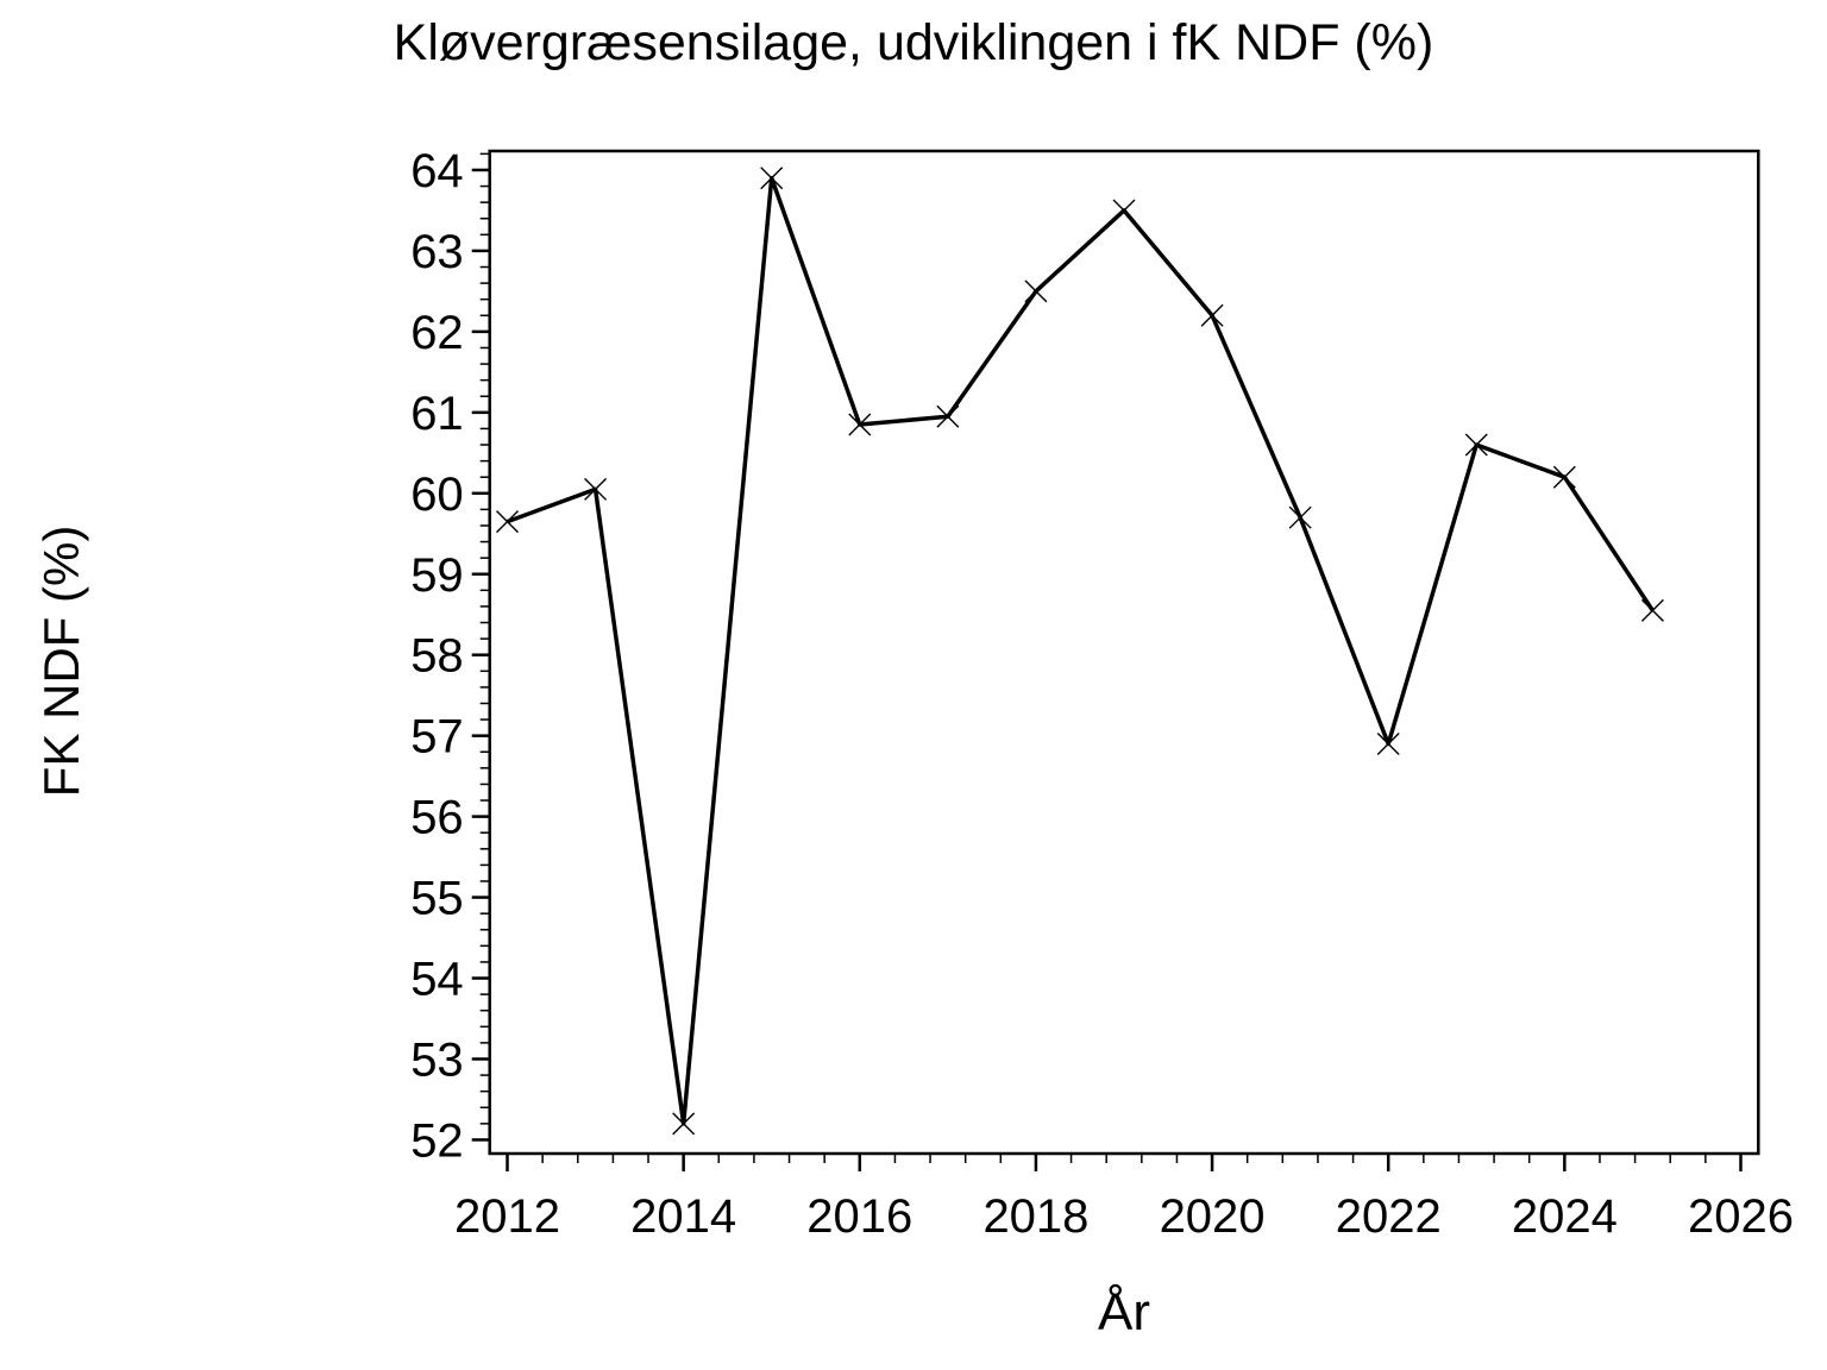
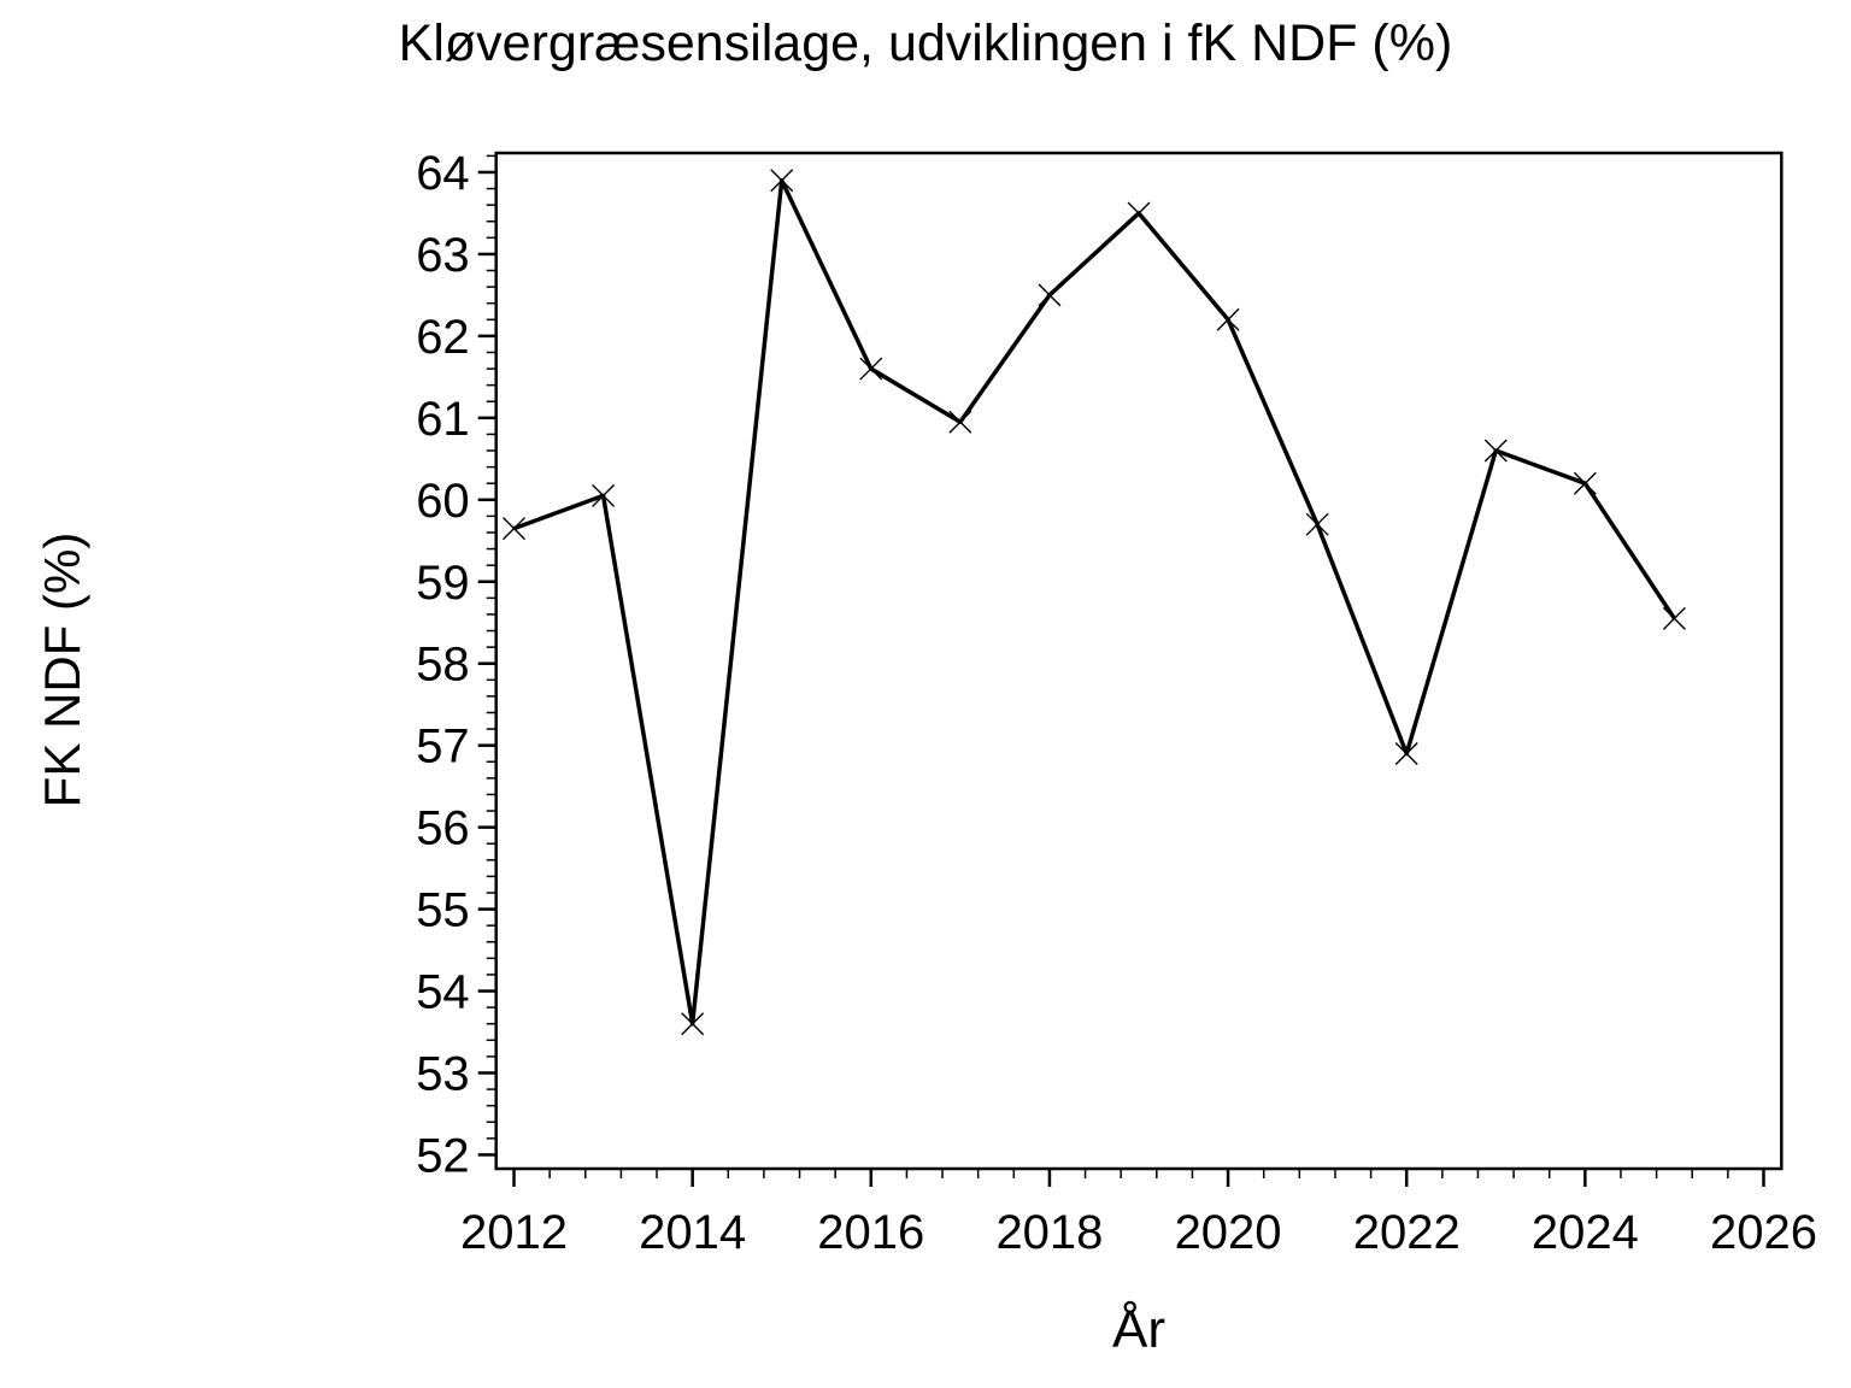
2014: 52.2 -> 53.6
2016: 60.9 -> 61.6
